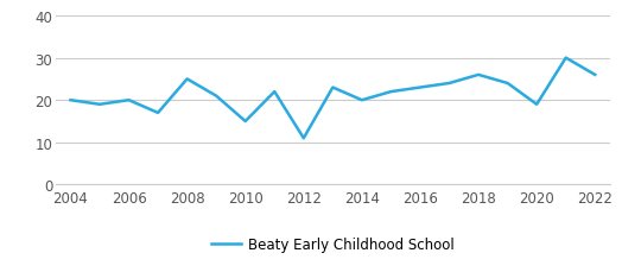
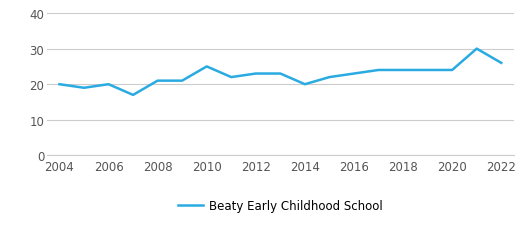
2008: 25 -> 21
2010: 15 -> 25
2012: 11 -> 23
2018: 26 -> 24
2020: 19 -> 24
